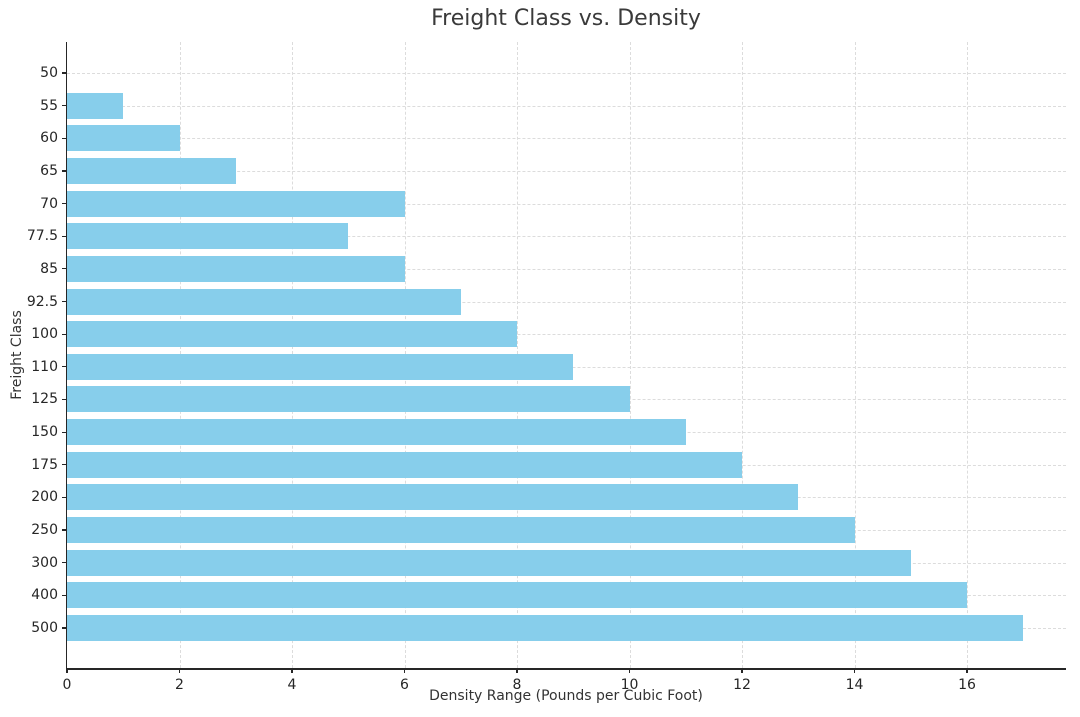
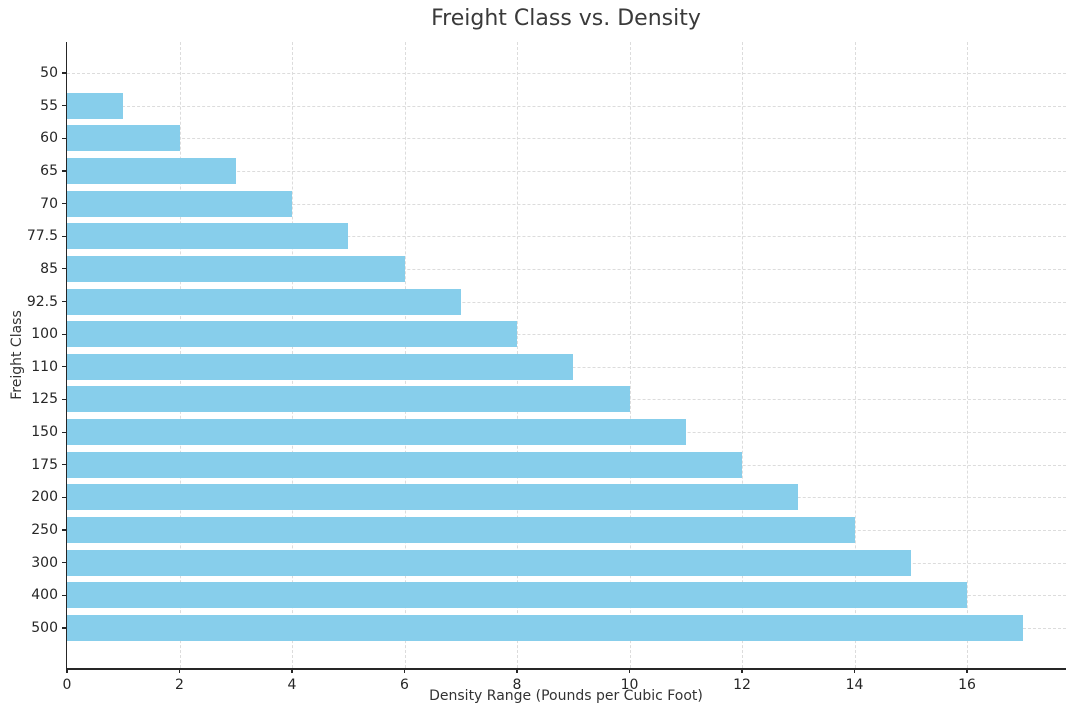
70: 6 -> 4
